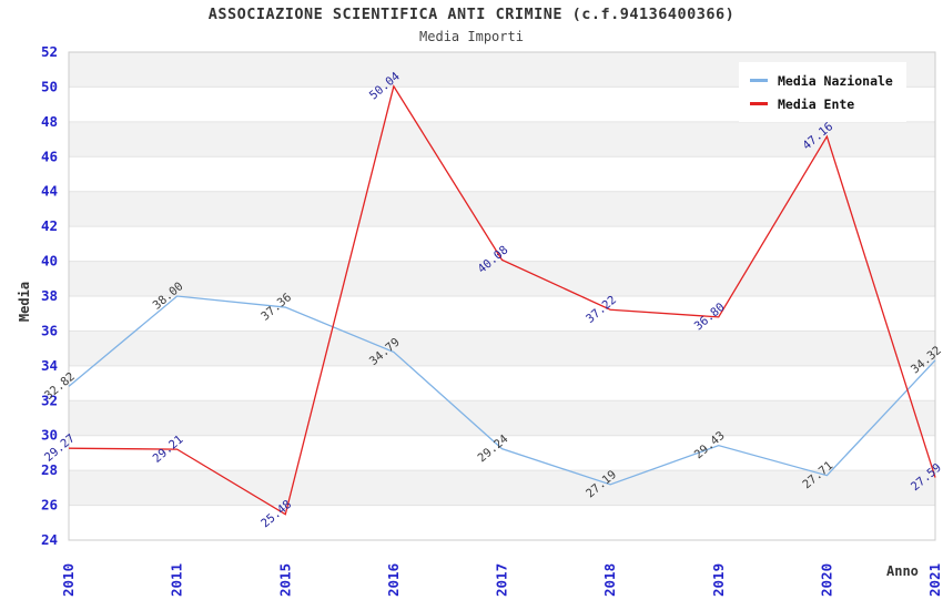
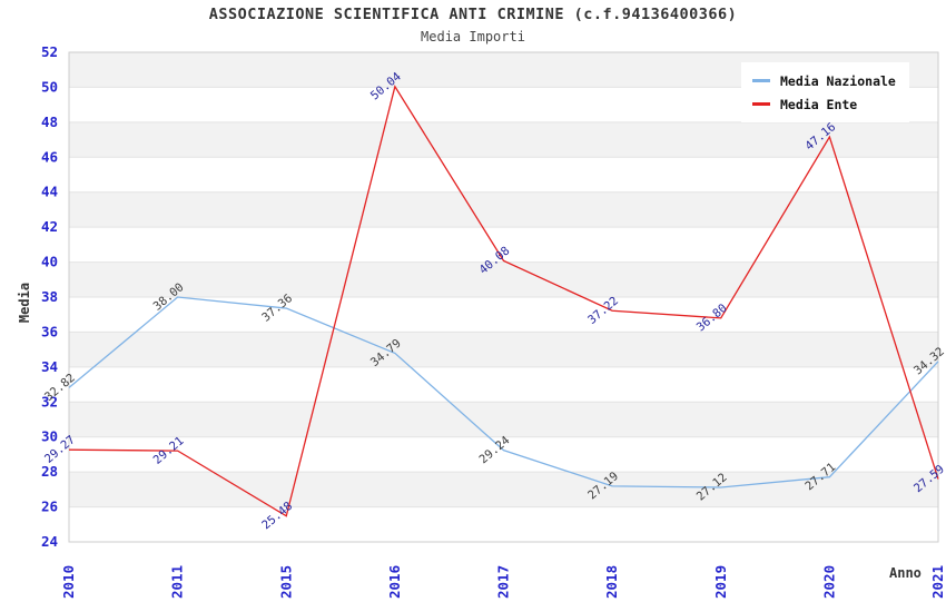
Media Nazionale/2019: 29.43 -> 27.12
